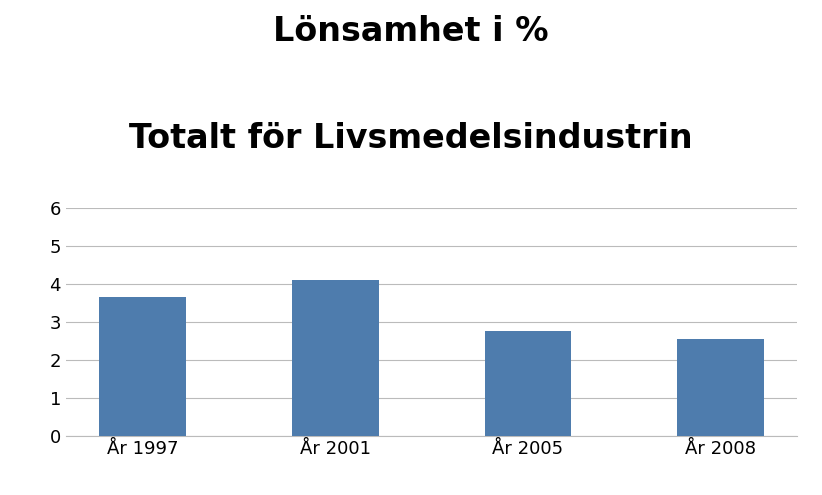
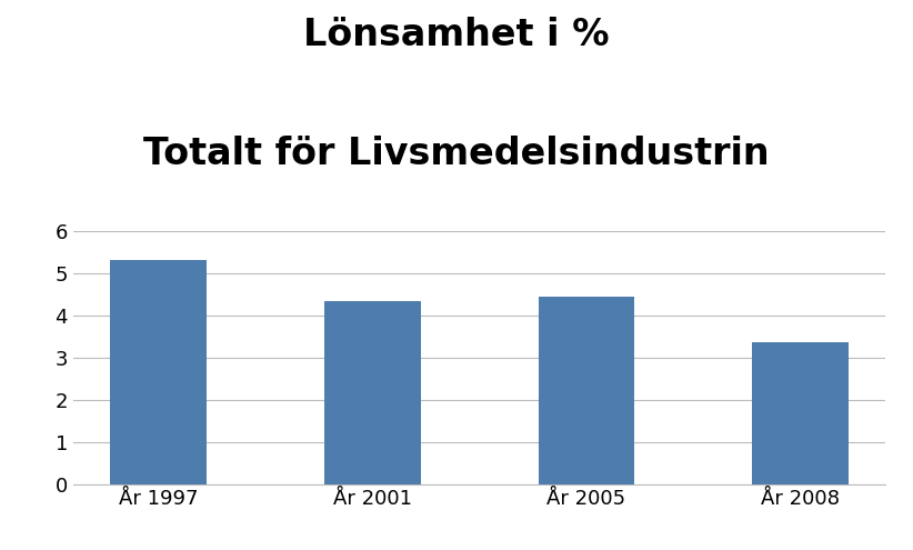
År 1997: 3.65 -> 5.30
År 2001: 4.10 -> 4.35
År 2005: 2.75 -> 4.43
År 2008: 2.55 -> 3.35
